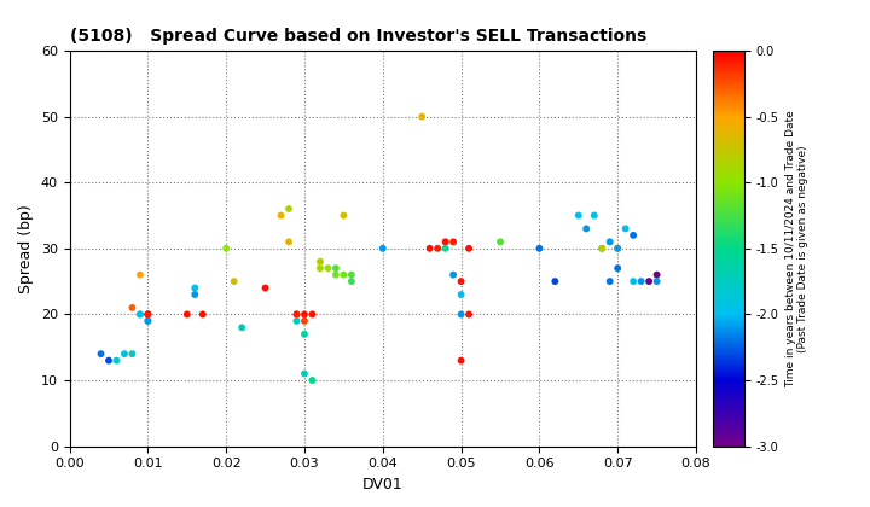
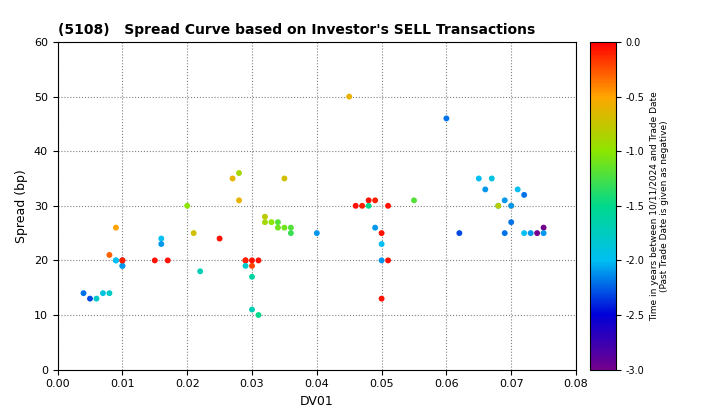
0.04: 30 -> 25
0.06: 30 -> 46
